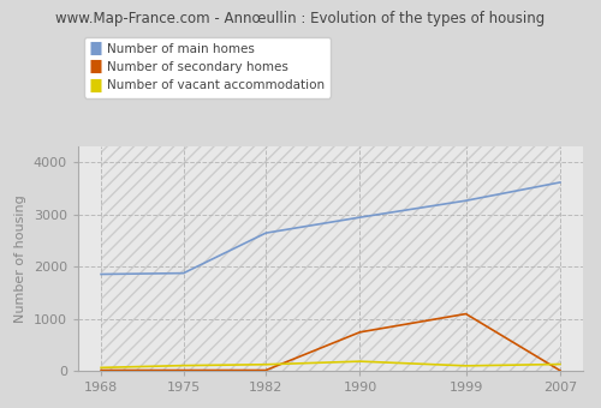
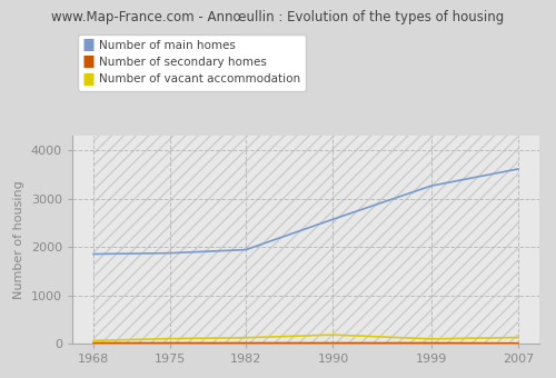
Number of main homes/1982: 2650 -> 1950
Number of main homes/1990: 2950 -> 2580
Number of secondary homes/1990: 750 -> 20
Number of secondary homes/1999: 1100 -> 20
